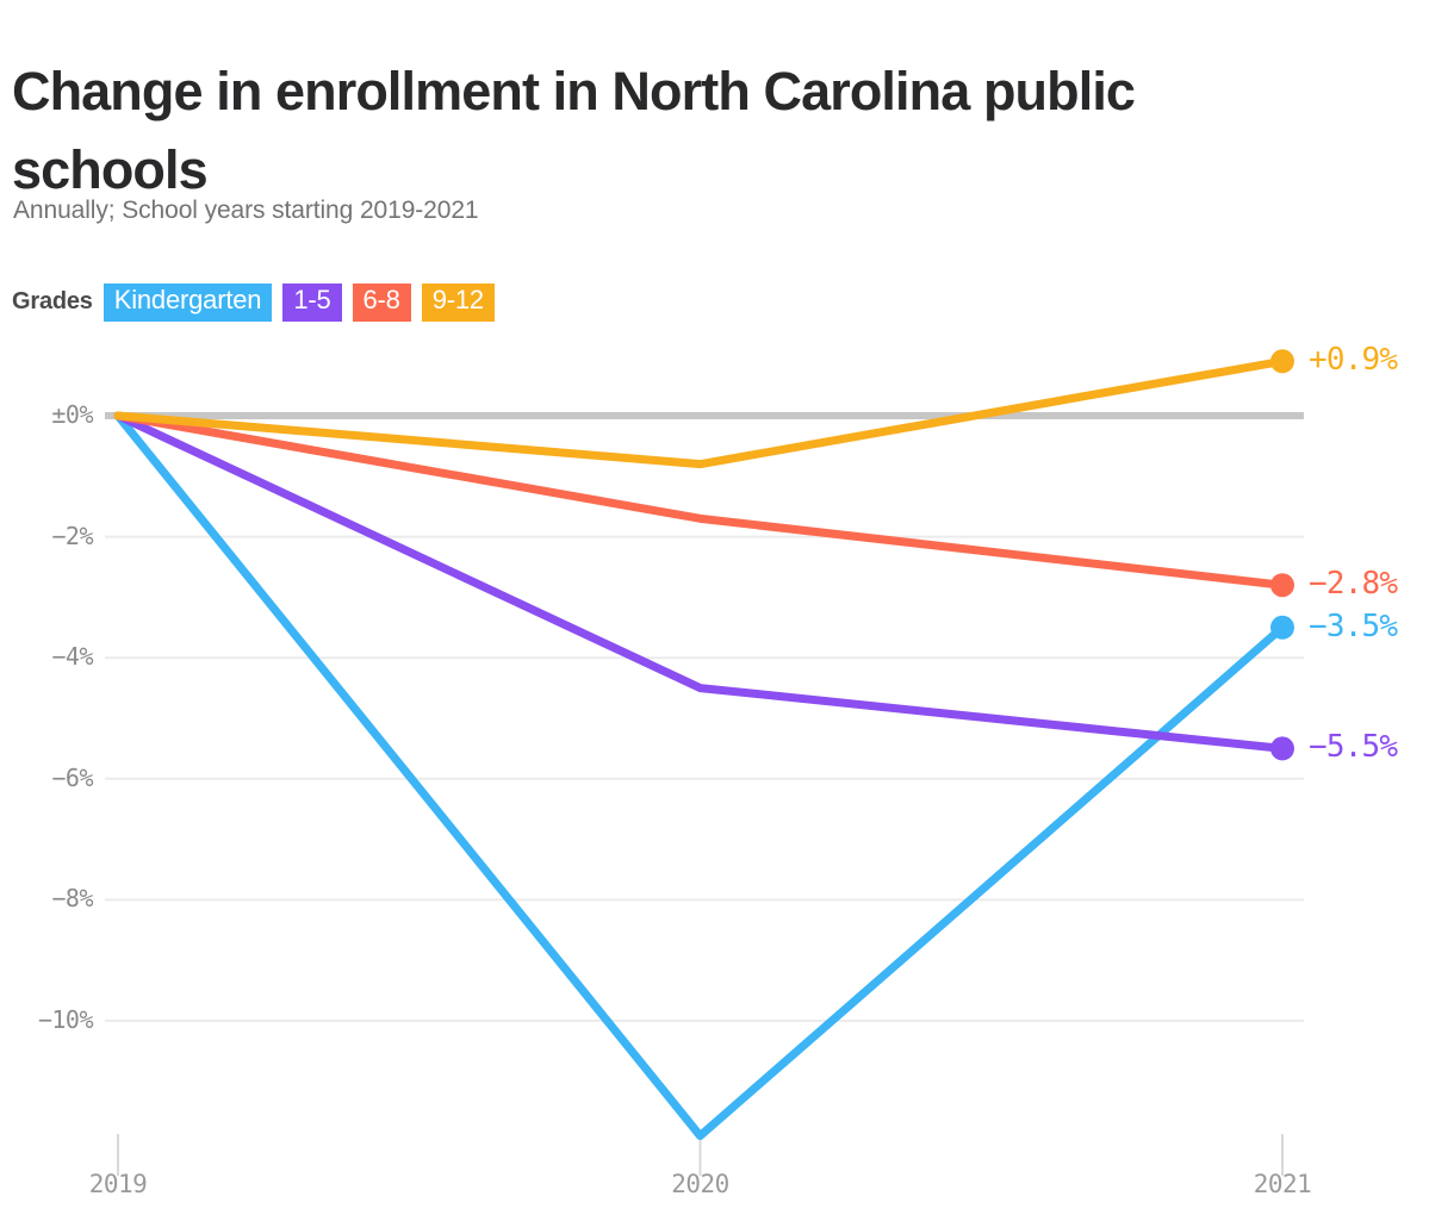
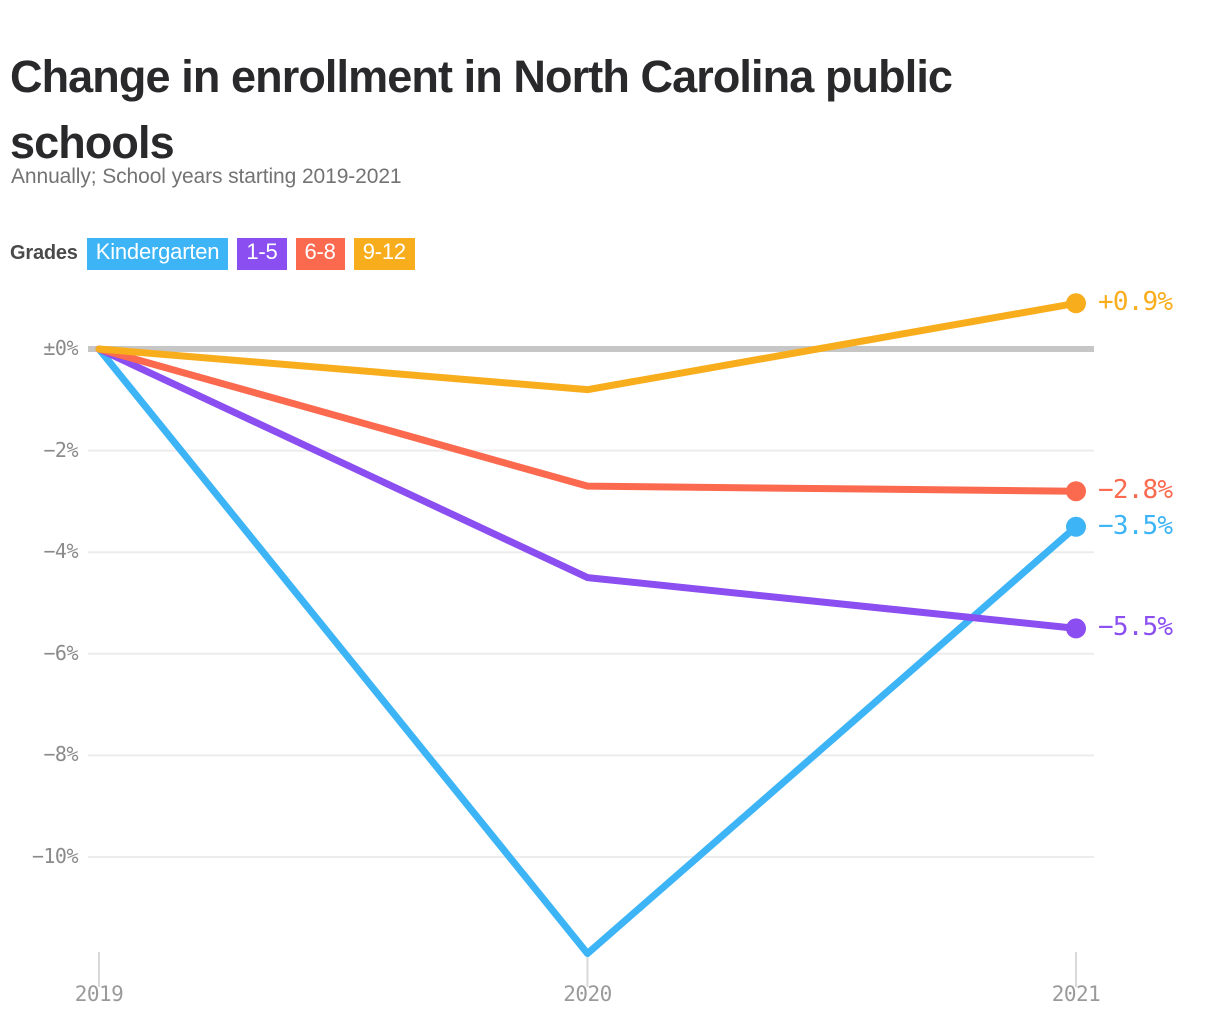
6-8/2020: -1.7% -> -2.7%
